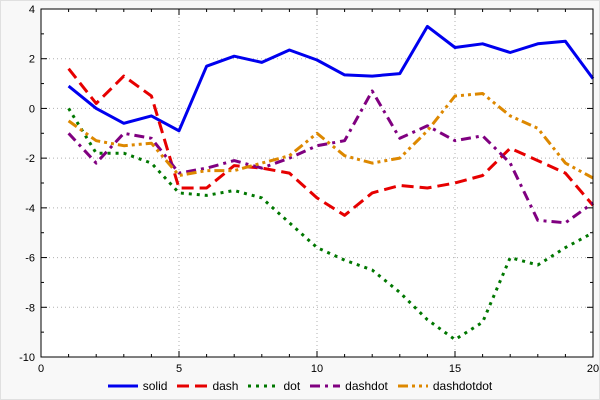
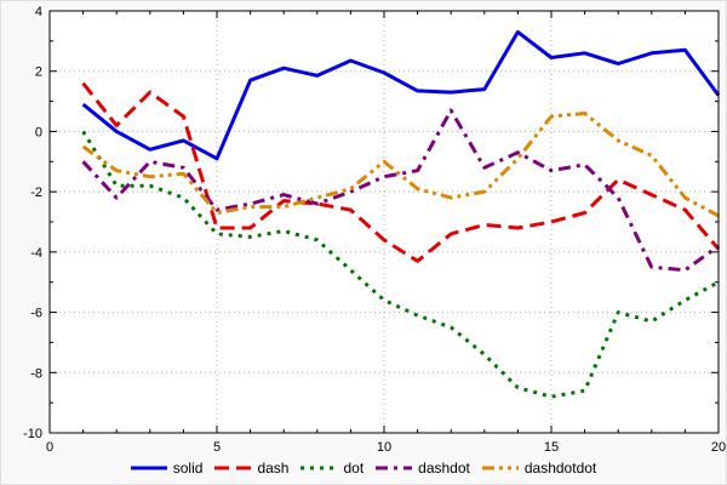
dot/15: -9.3 -> -8.8
